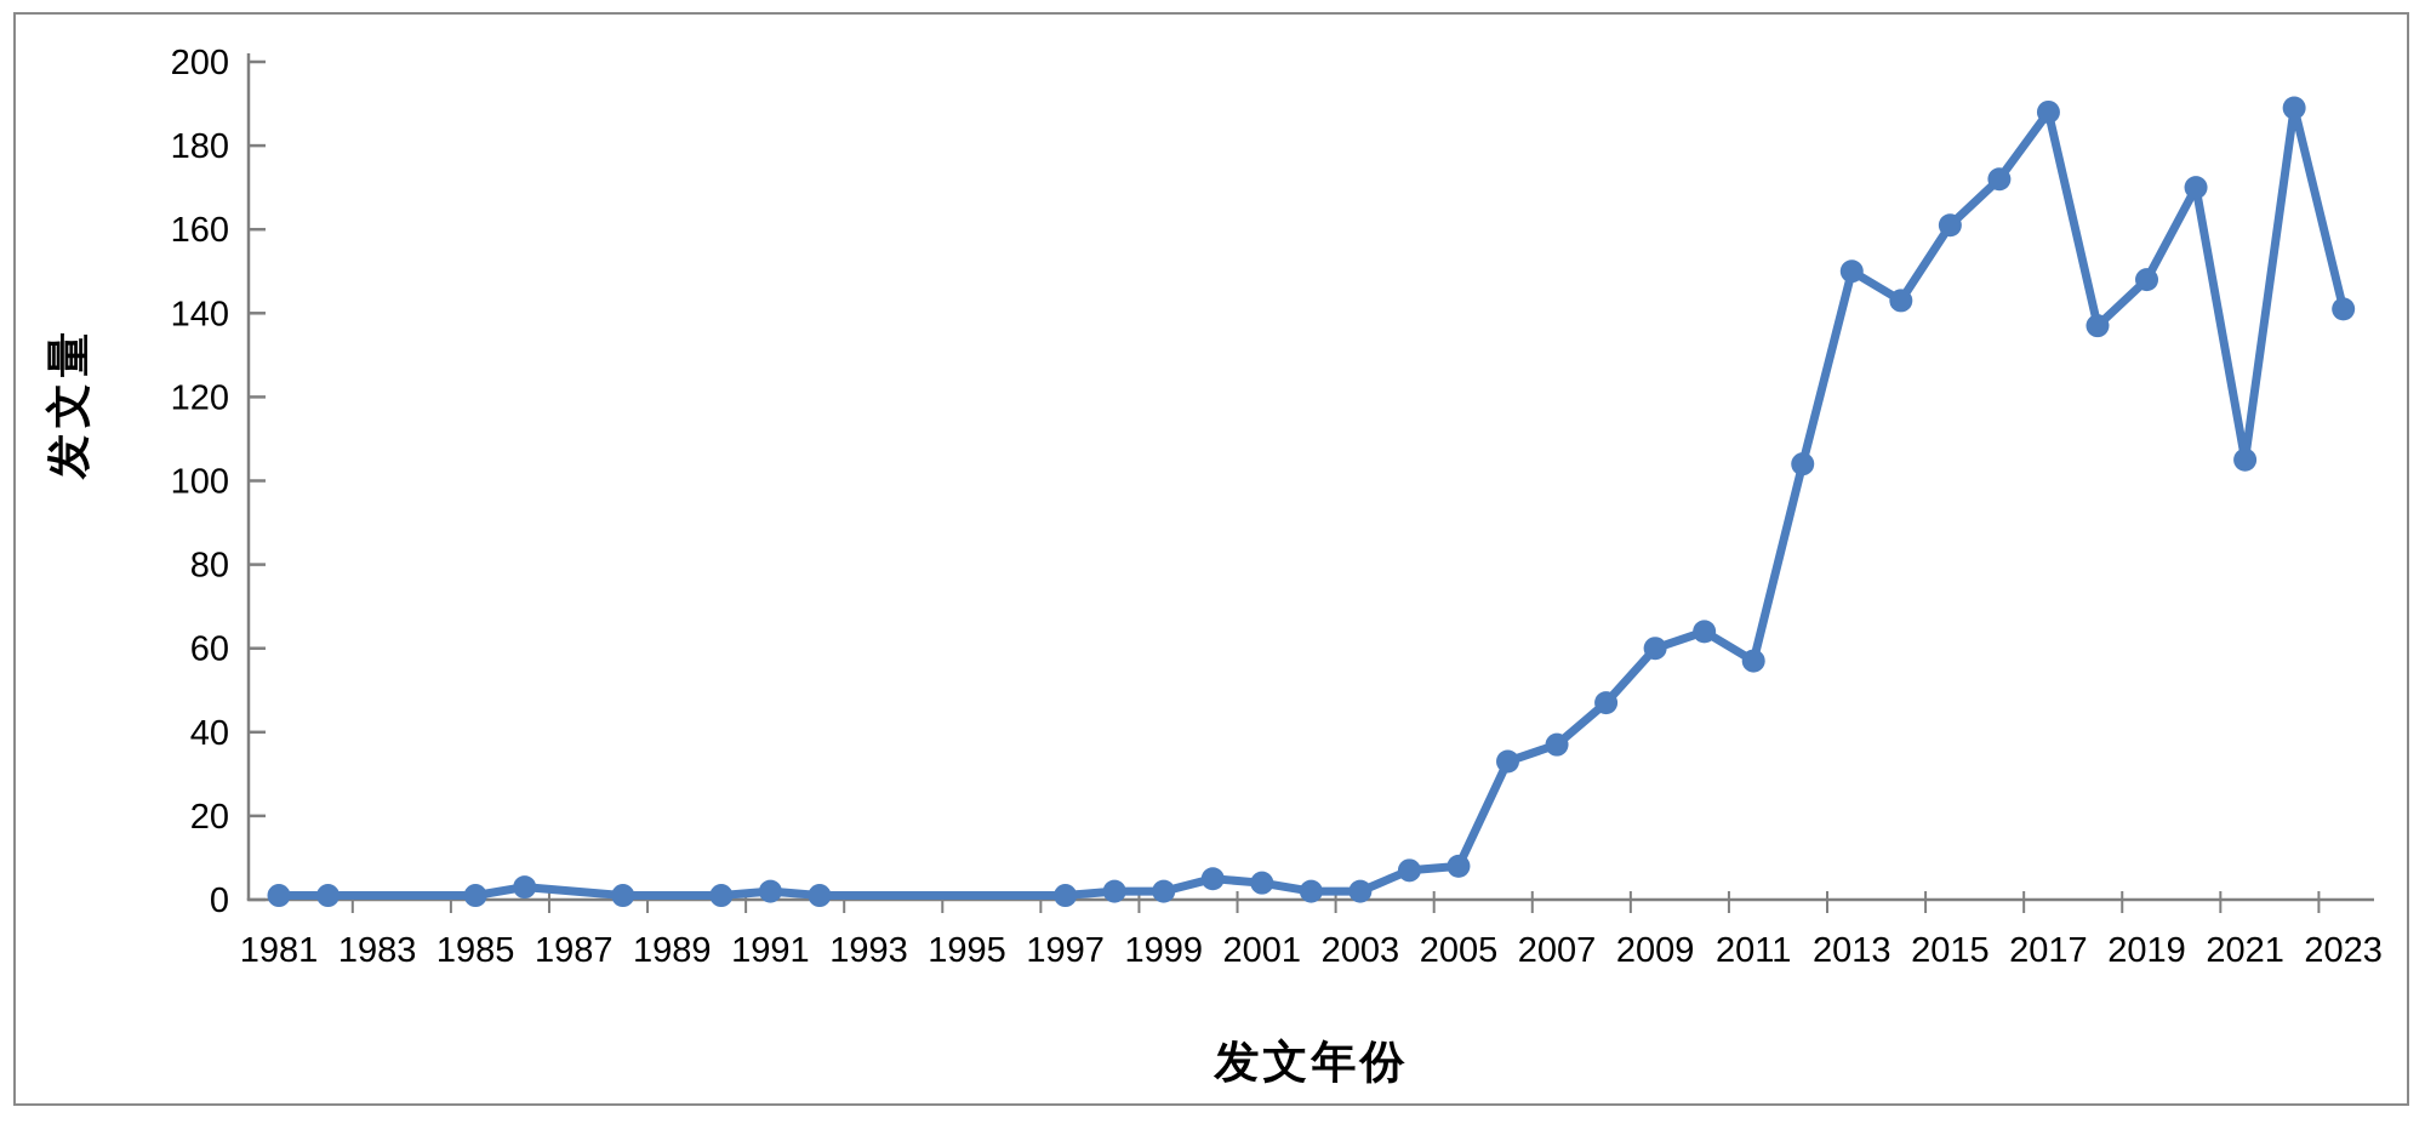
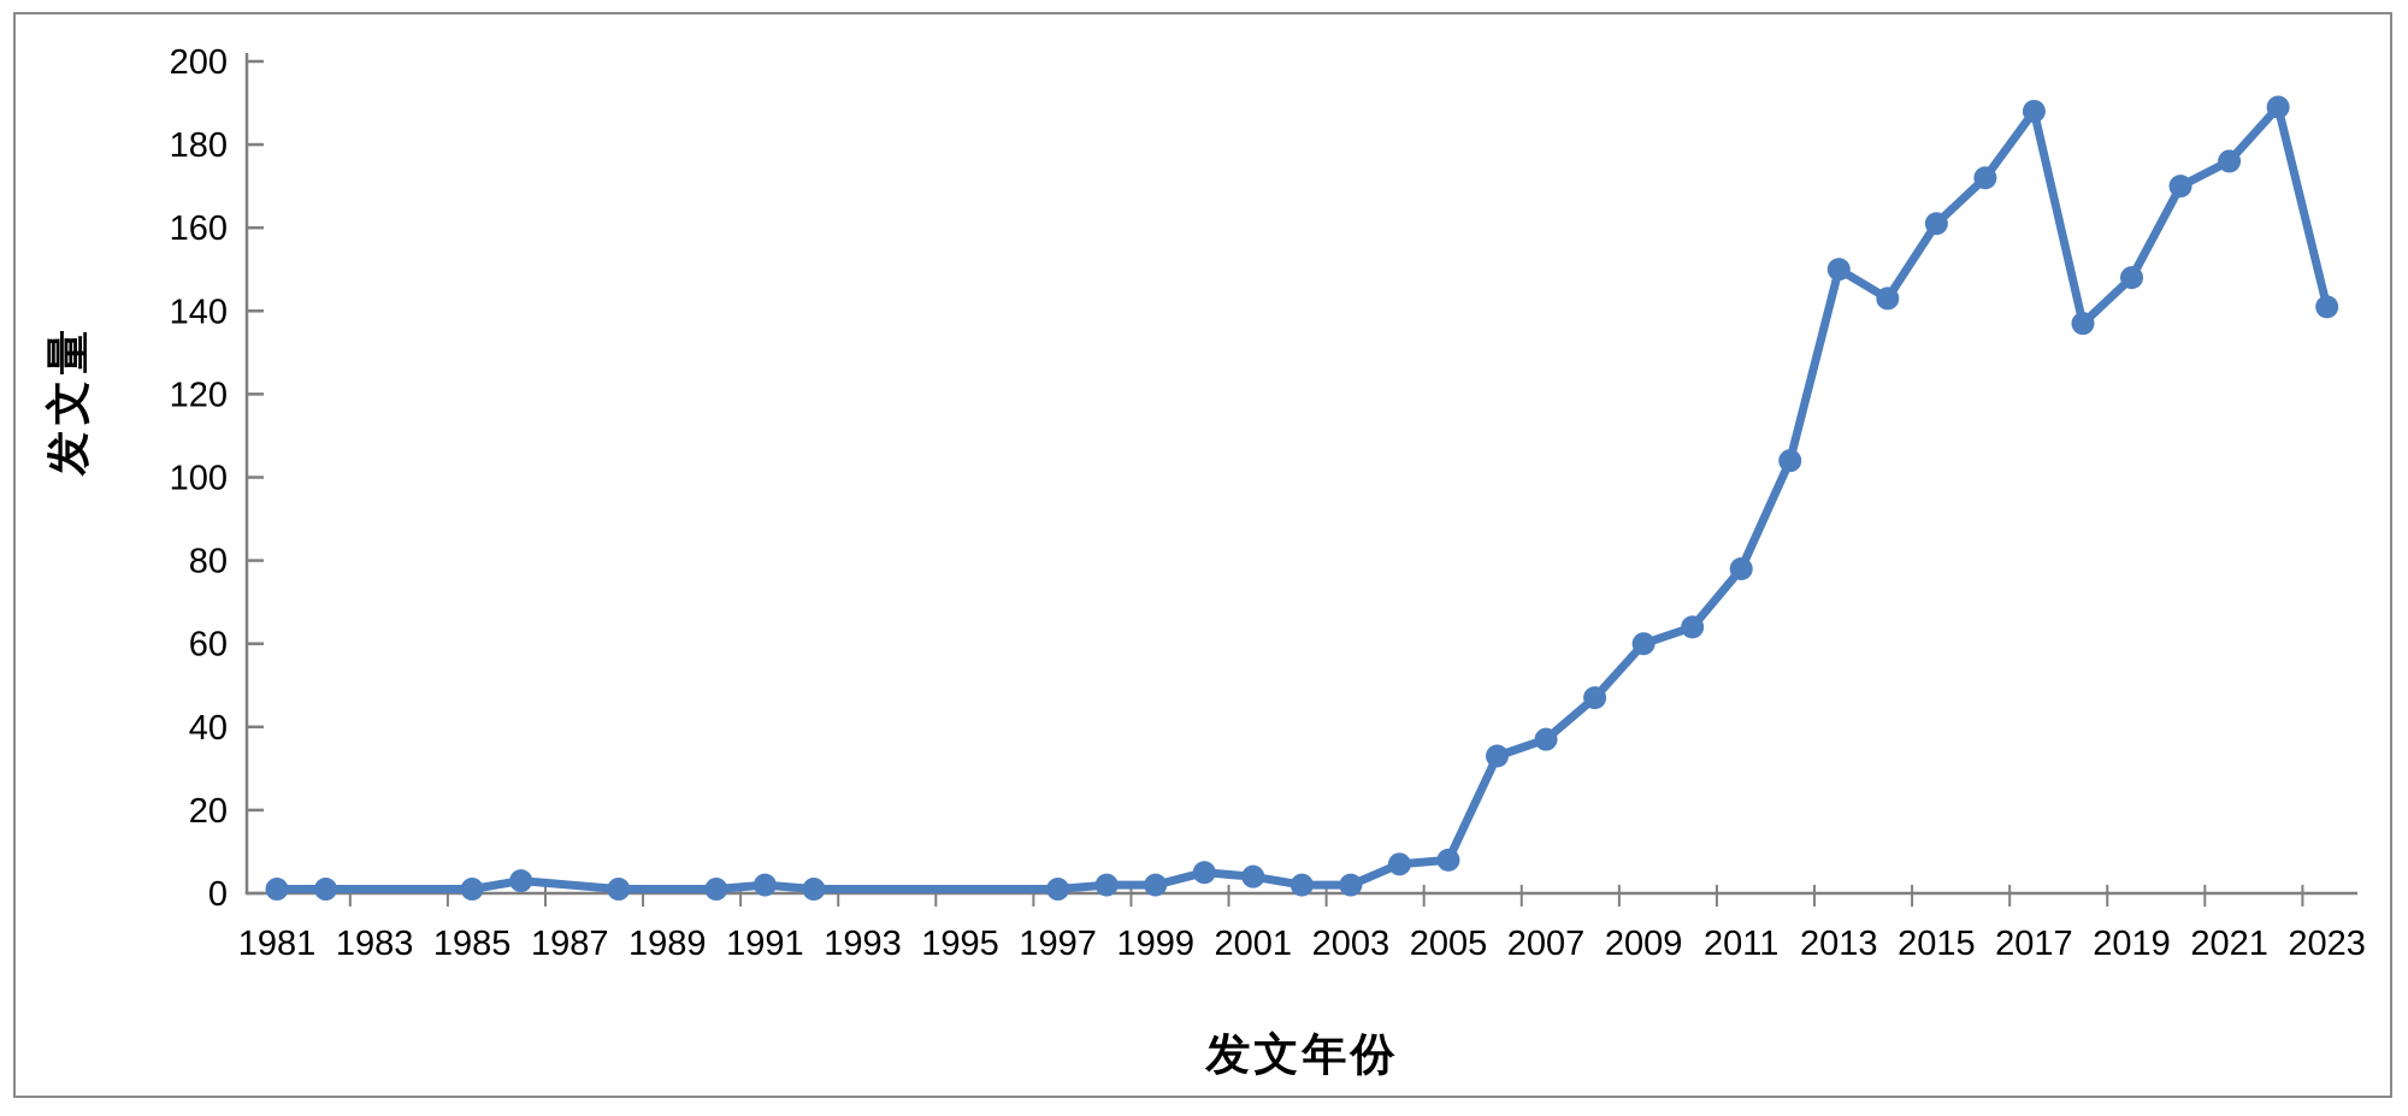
2011: 57 -> 78
2021: 105 -> 176
